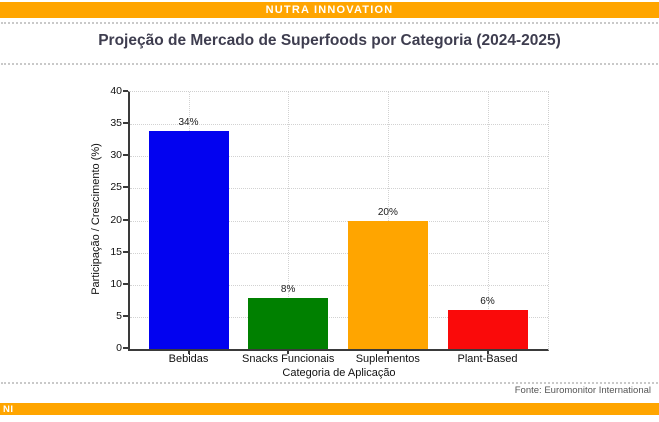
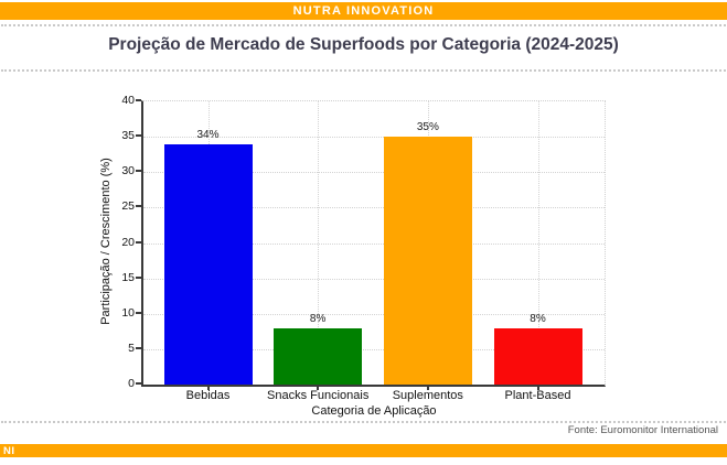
Suplementos: 20% -> 35%
Plant-Based: 6% -> 8%
